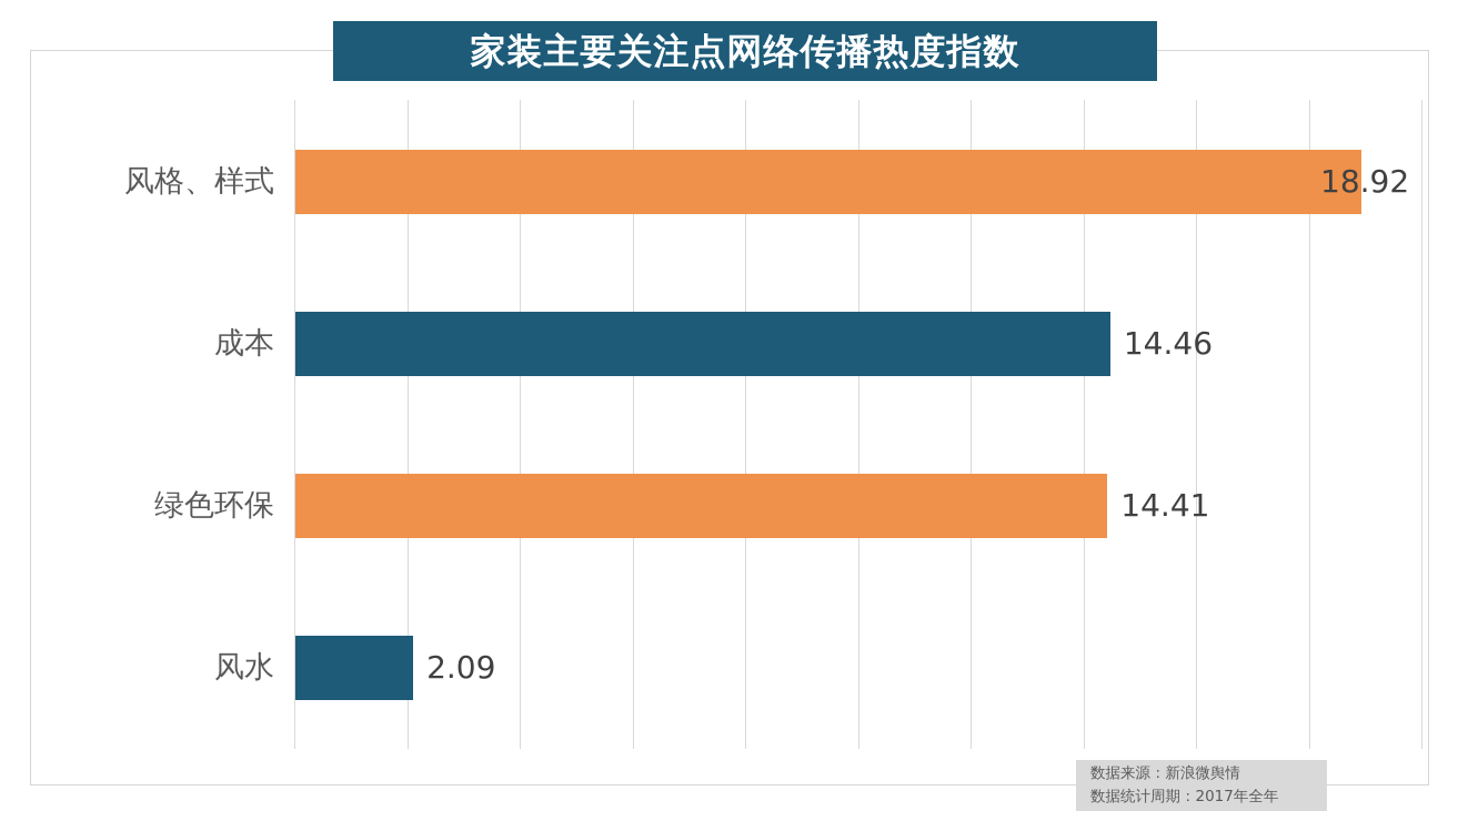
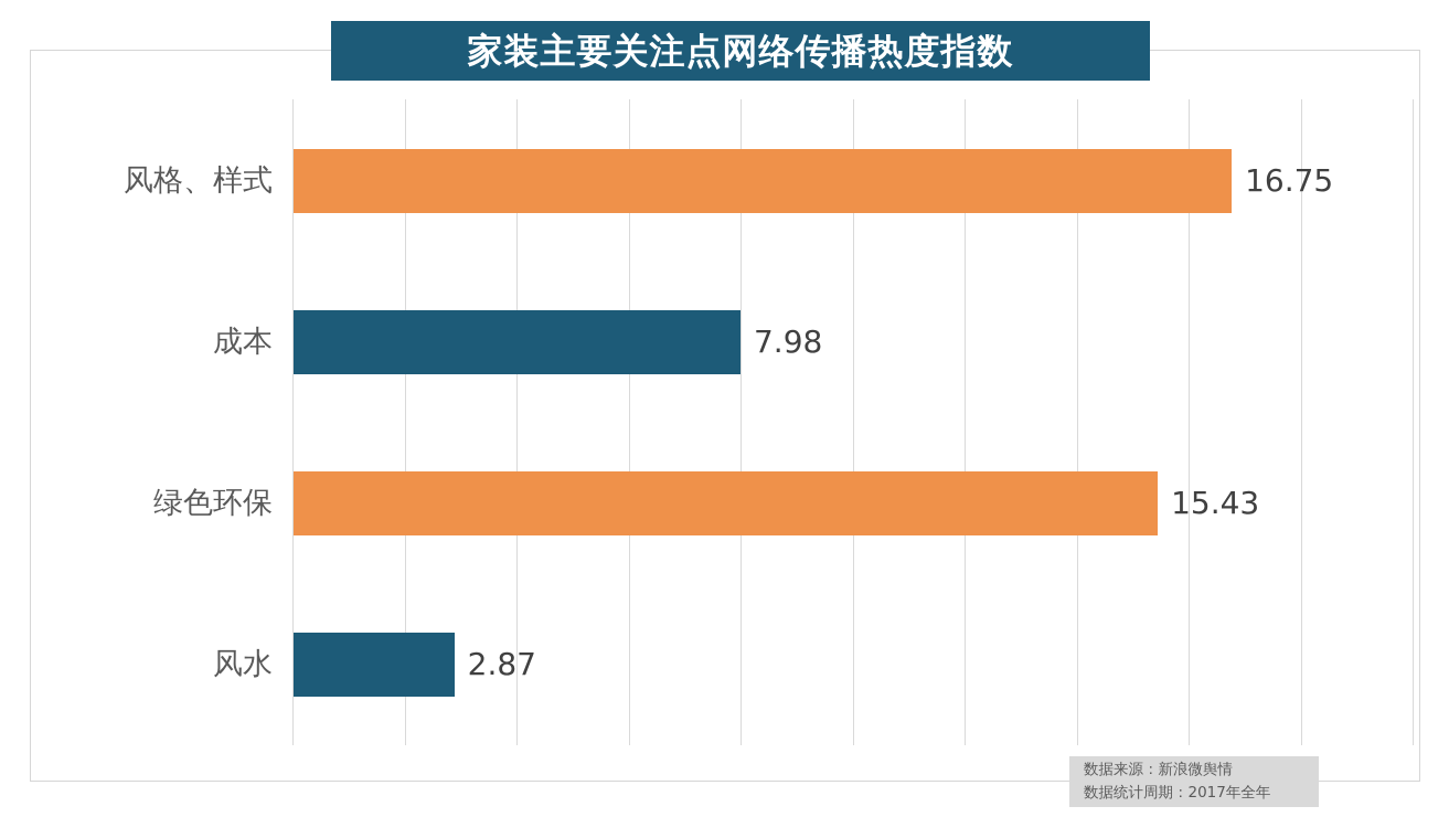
风格、样式: 18.92 -> 16.75
成本: 14.46 -> 7.98
绿色环保: 14.41 -> 15.43
风水: 2.09 -> 2.87
